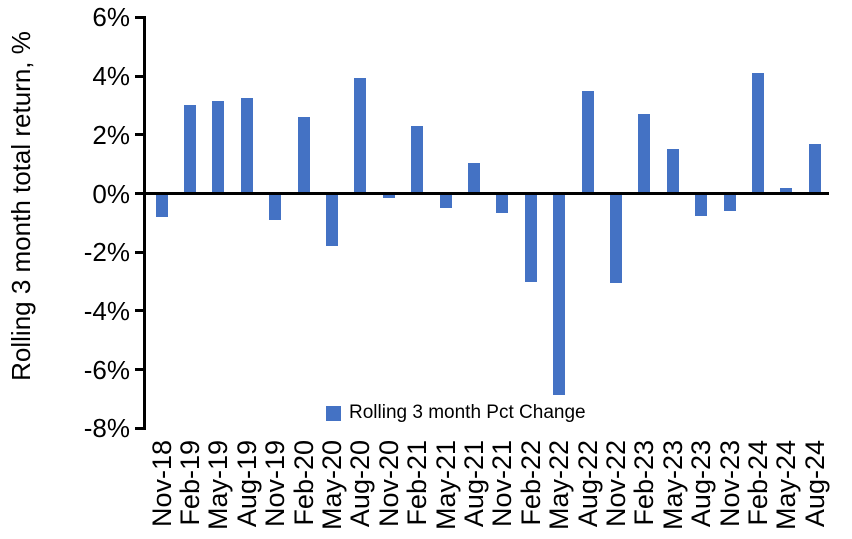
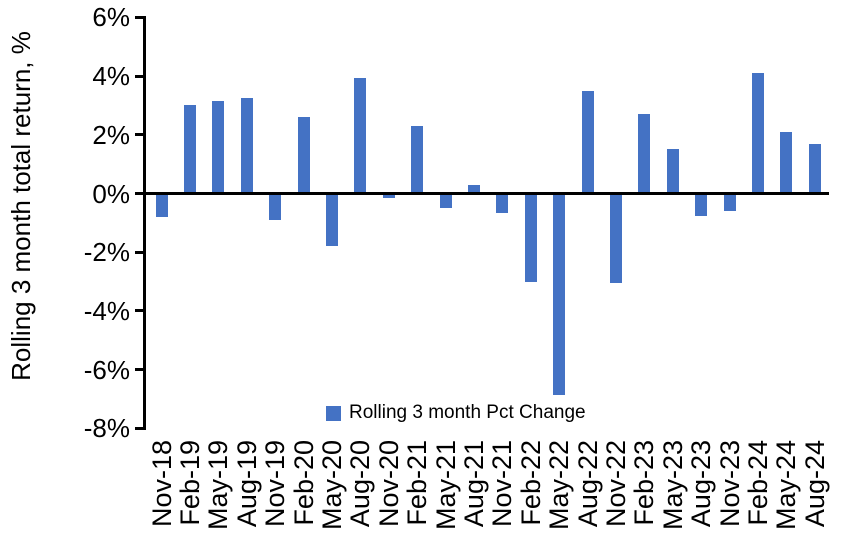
Aug-21: 1.1% -> 0.3%
May-24: 0.2% -> 2.1%
